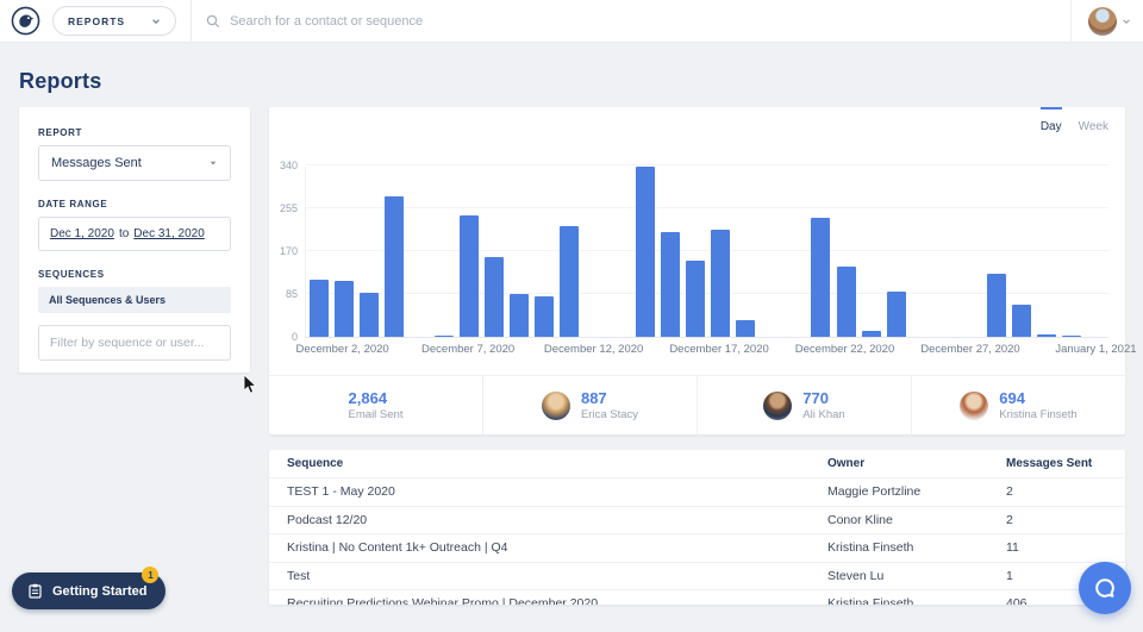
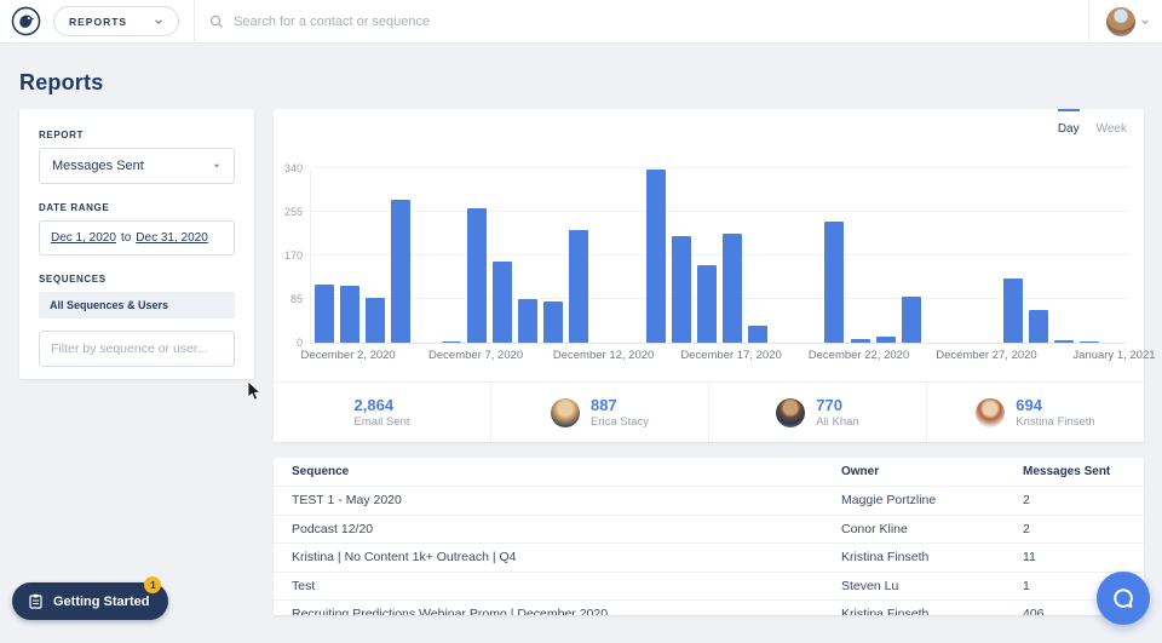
December 7, 2020: 240 -> 260
December 22, 2020: 140 -> 10
